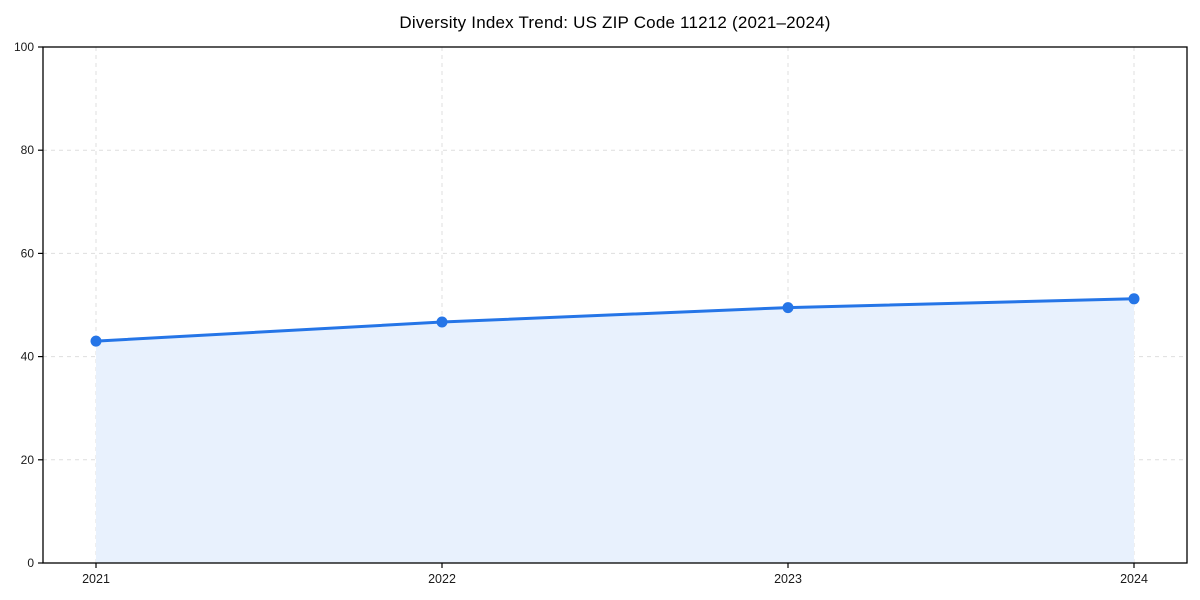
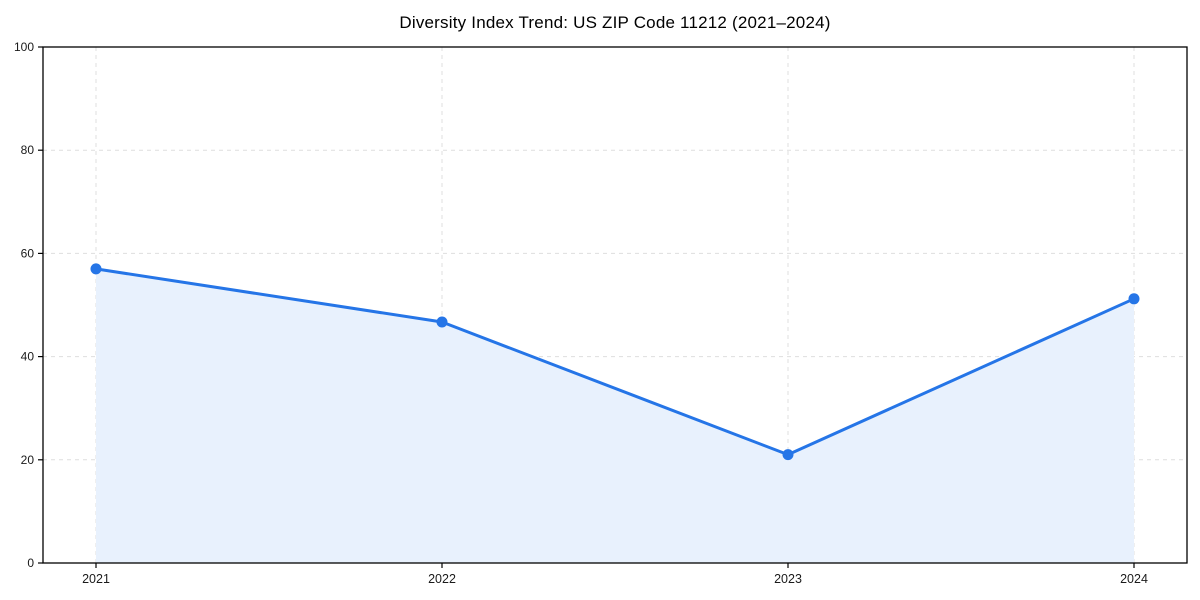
2021: 43 -> 57
2023: 50 -> 21
